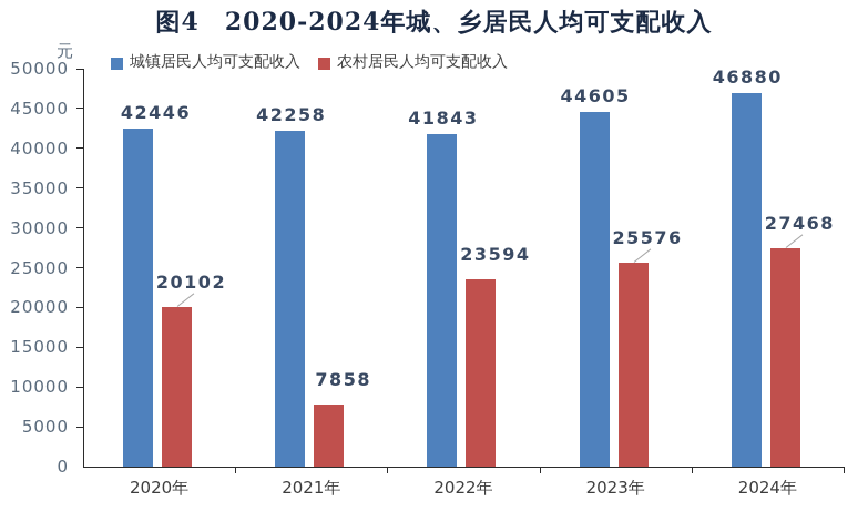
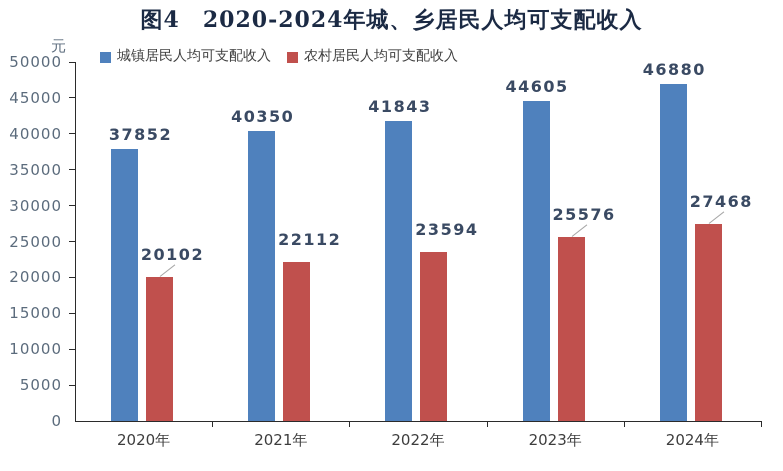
城镇居民人均可支配收入/2020年: 42446 -> 37852
城镇居民人均可支配收入/2021年: 42258 -> 40350
农村居民人均可支配收入/2021年: 7858 -> 22112
